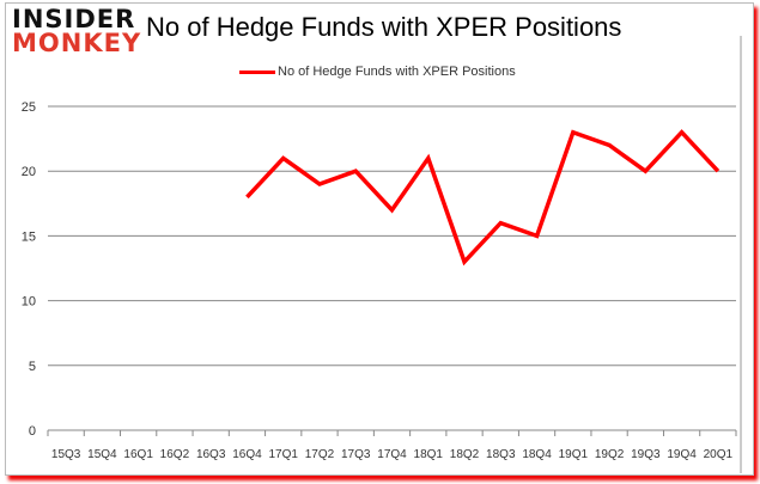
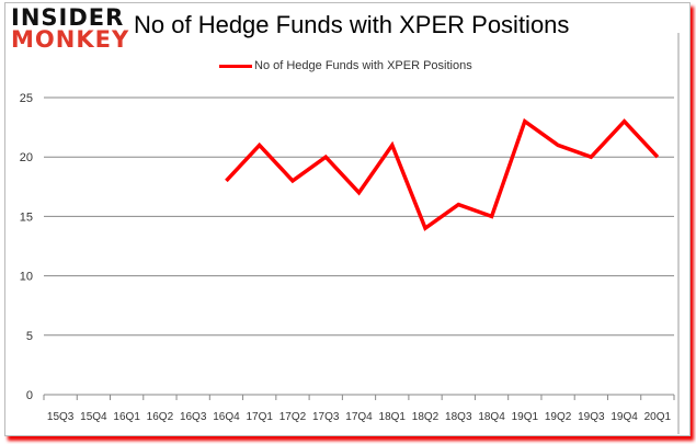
17Q2: 19 -> 18
18Q2: 13 -> 14
19Q2: 22 -> 21
